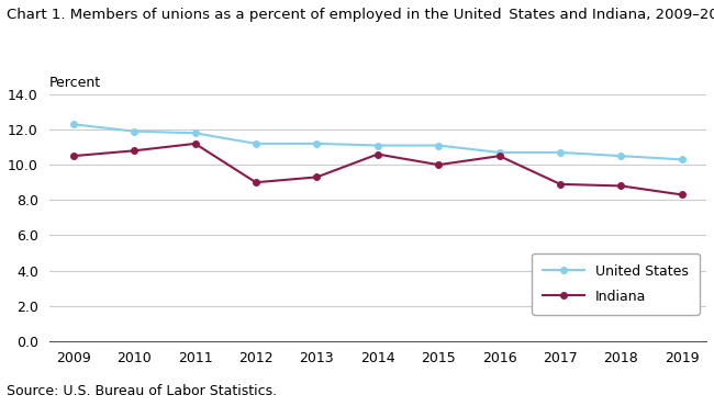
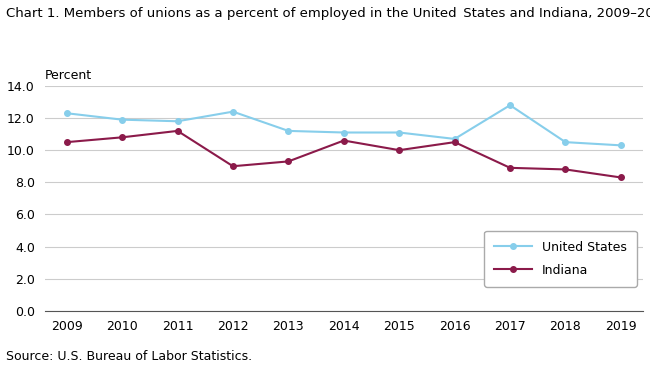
United States/2012: 11.2 -> 12.4
United States/2017: 10.7 -> 12.8
